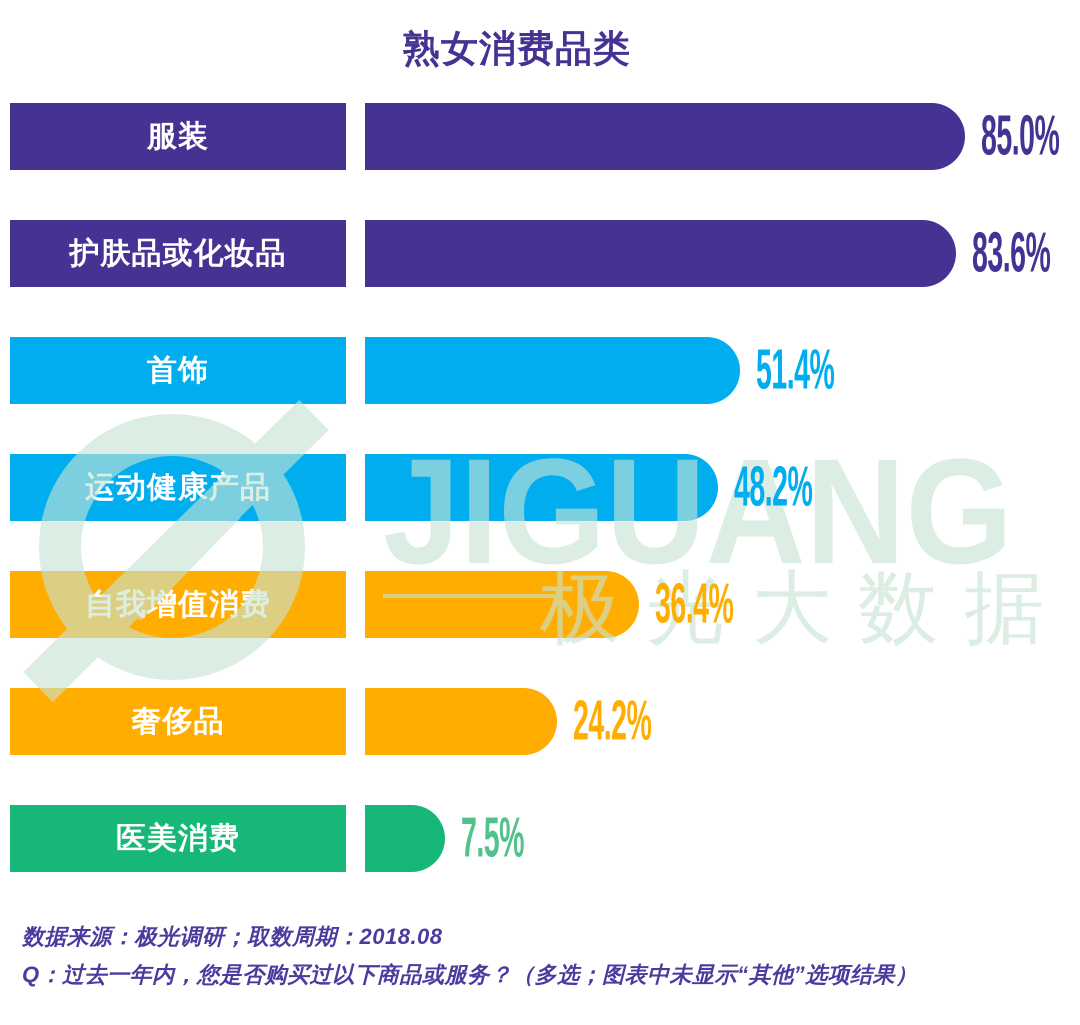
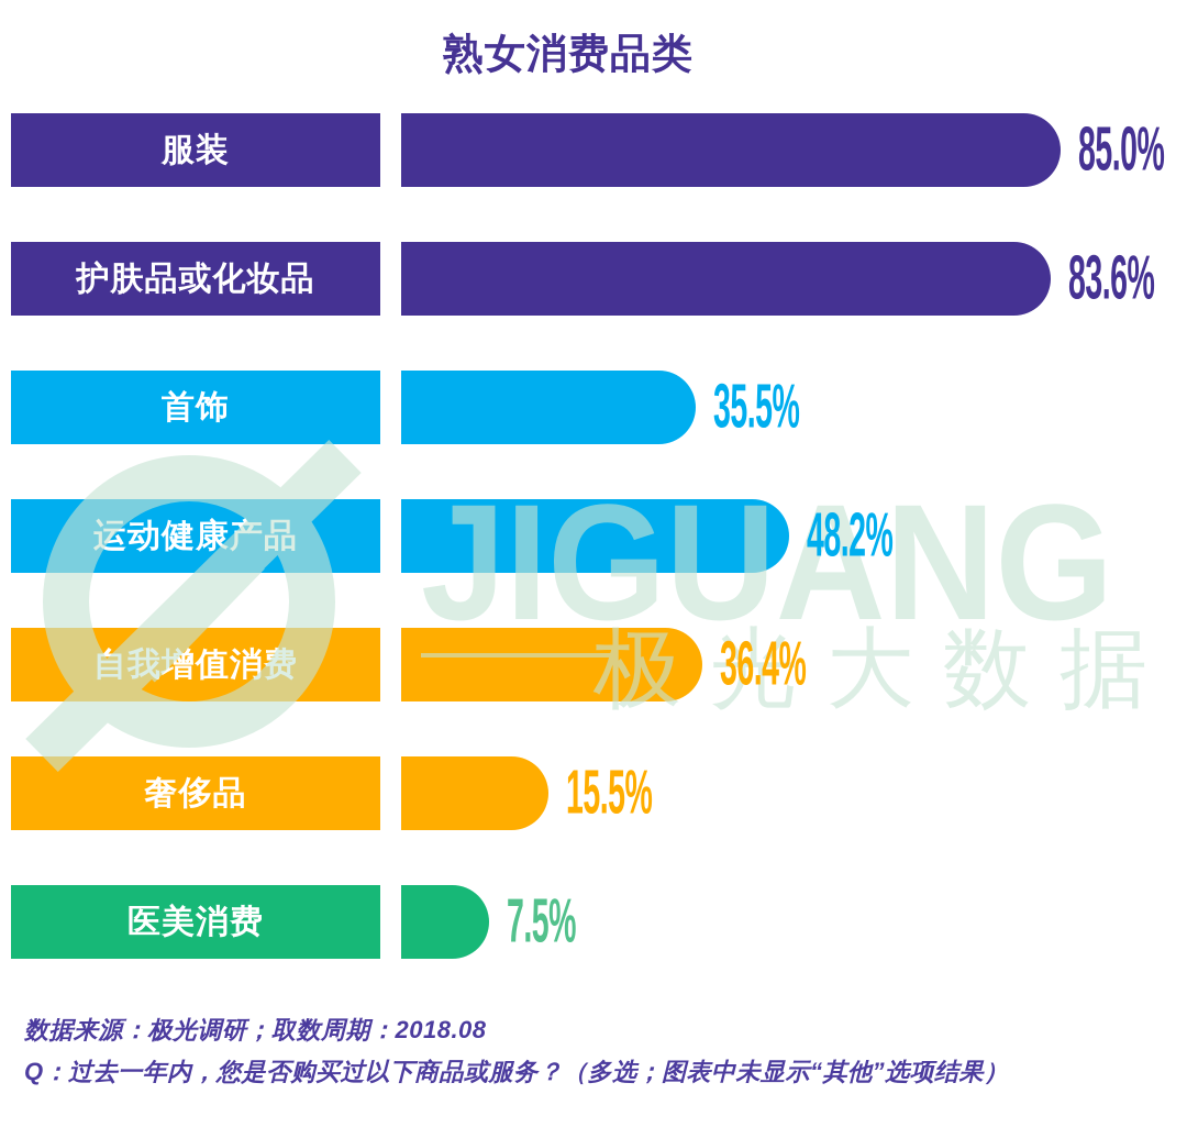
首饰: 51.4% -> 35.5%
奢侈品: 24.2% -> 15.5%
